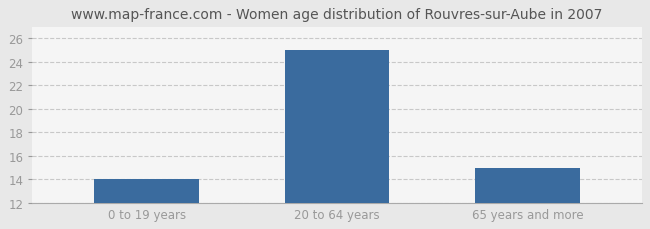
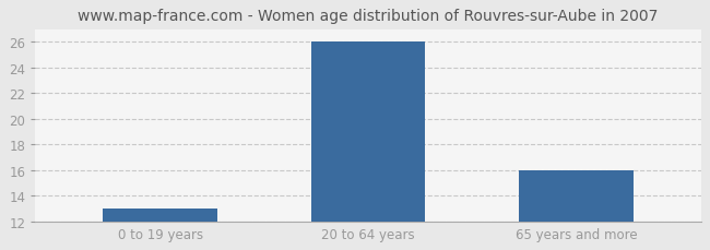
0 to 19 years: 14 -> 13
20 to 64 years: 25 -> 26
65 years and more: 15 -> 16
